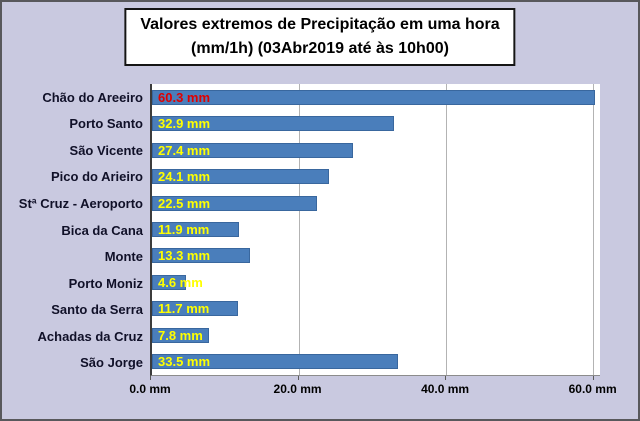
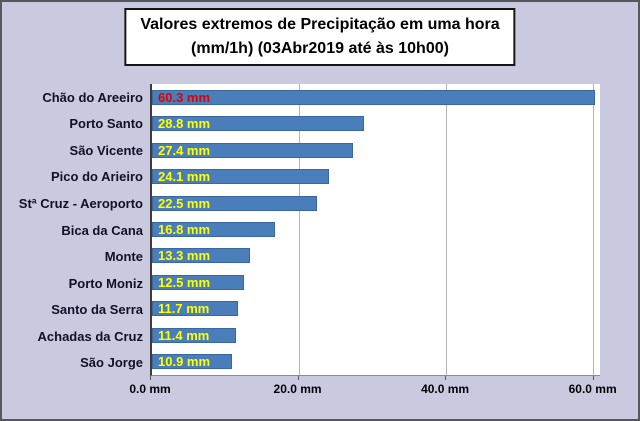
Porto Santo: 32.9 -> 28.8
Bica da Cana: 11.9 -> 16.8
Porto Moniz: 4.6 -> 12.5
Achadas da Cruz: 7.8 -> 11.4
São Jorge: 33.5 -> 10.9
